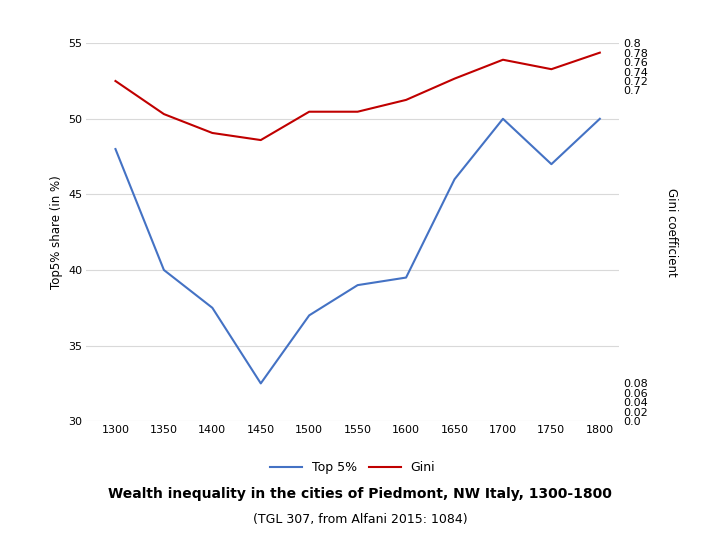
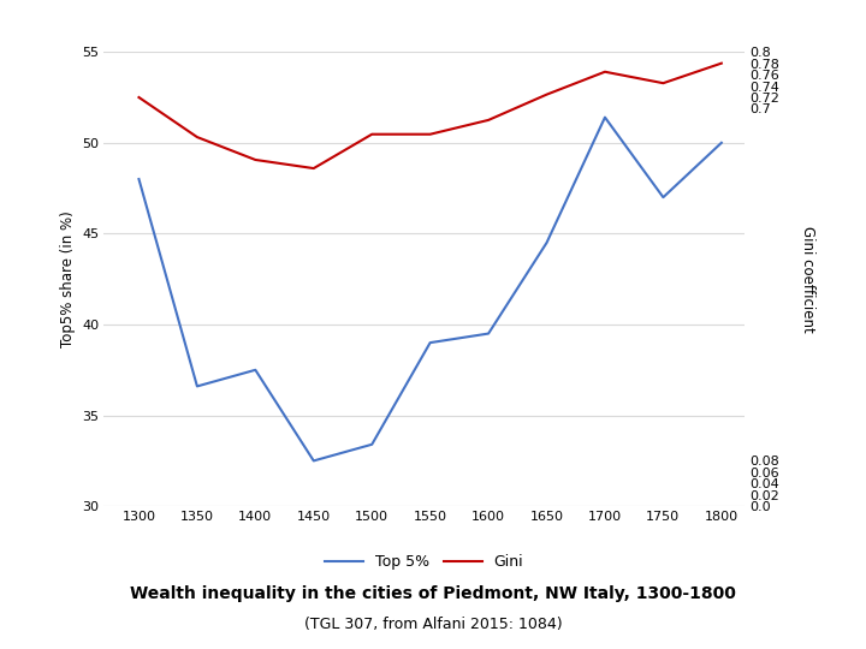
Top 5%/1350: 40.0 -> 36.6
Top 5%/1500: 37.0 -> 33.4
Top 5%/1650: 46.0 -> 44.5
Top 5%/1700: 50.0 -> 51.4
